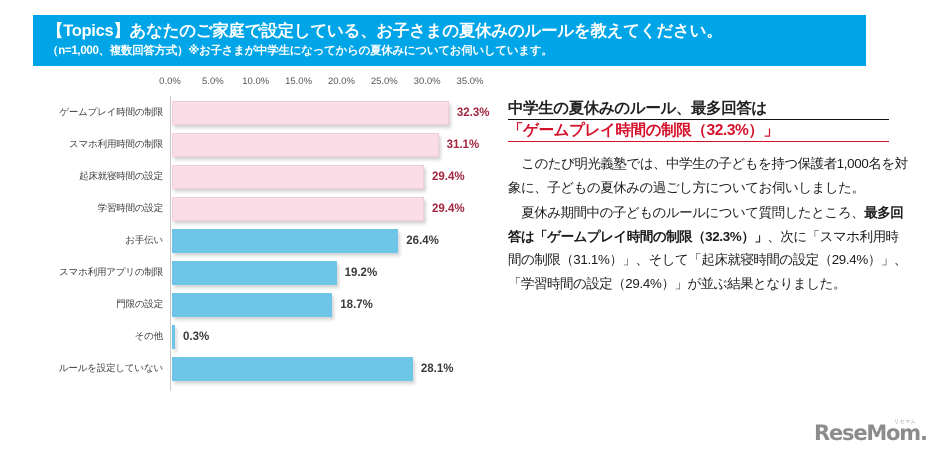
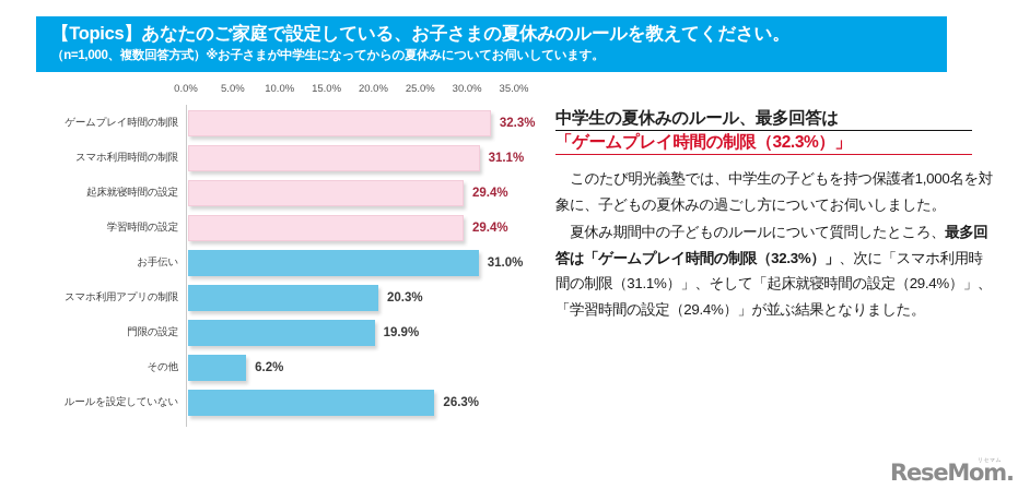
お手伝い: 26.4% -> 31.0%
スマホ利用アプリの制限: 19.2% -> 20.3%
門限の設定: 18.7% -> 19.9%
その他: 0.3% -> 6.2%
ルールを設定していない: 28.1% -> 26.3%
